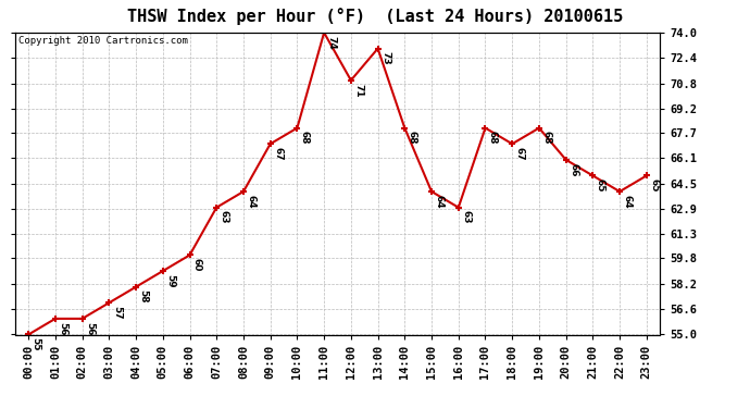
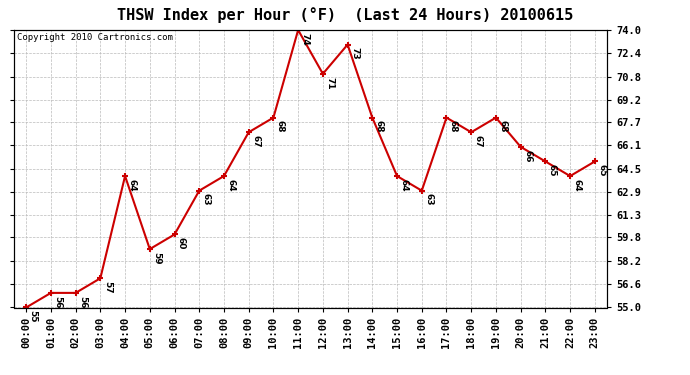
04:00: 58 -> 64
